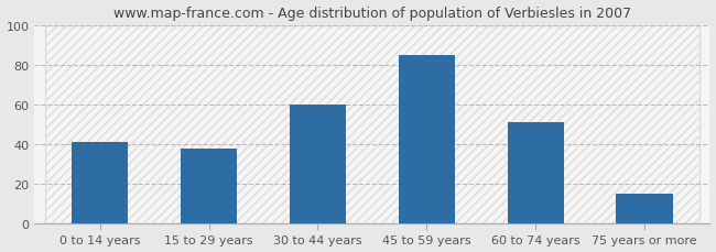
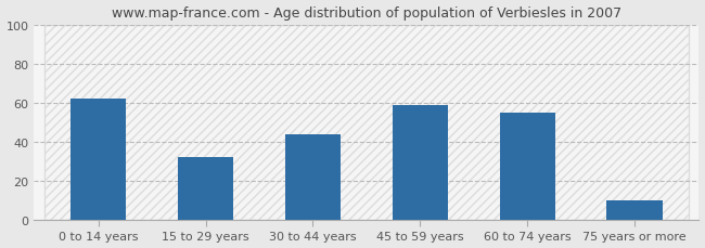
0 to 14 years: 41 -> 62
15 to 29 years: 38 -> 32
30 to 44 years: 60 -> 44
45 to 59 years: 85 -> 59
60 to 74 years: 51 -> 55
75 years or more: 15 -> 10
